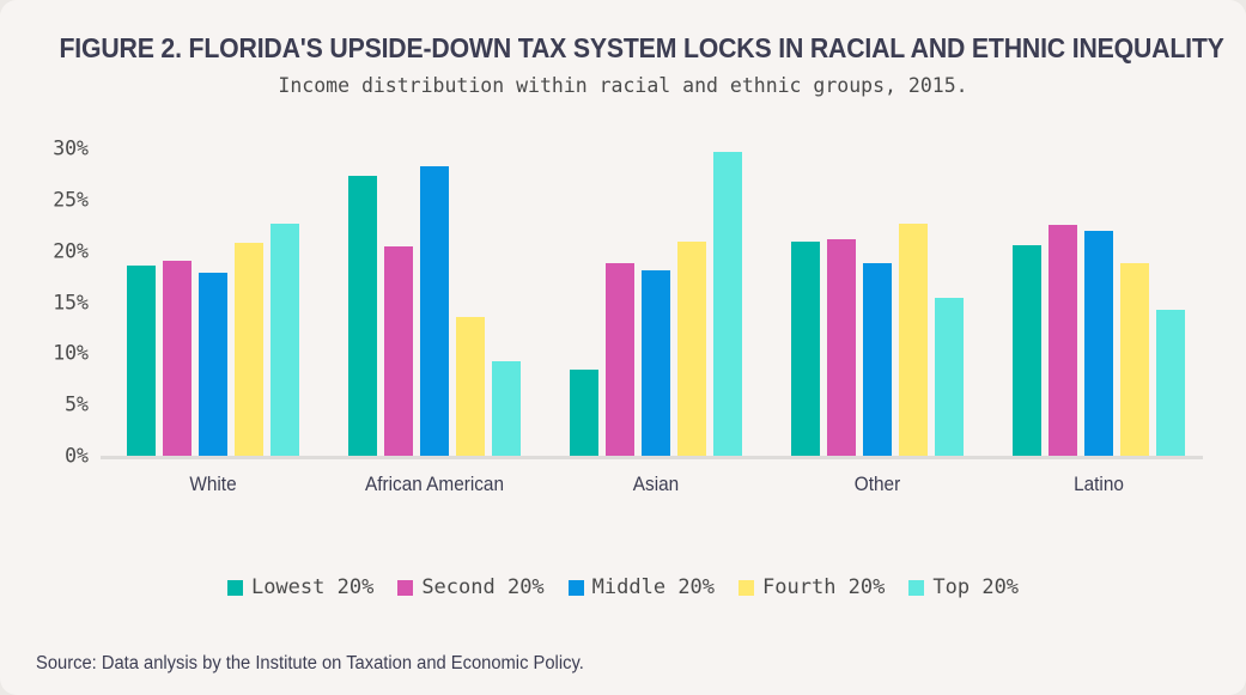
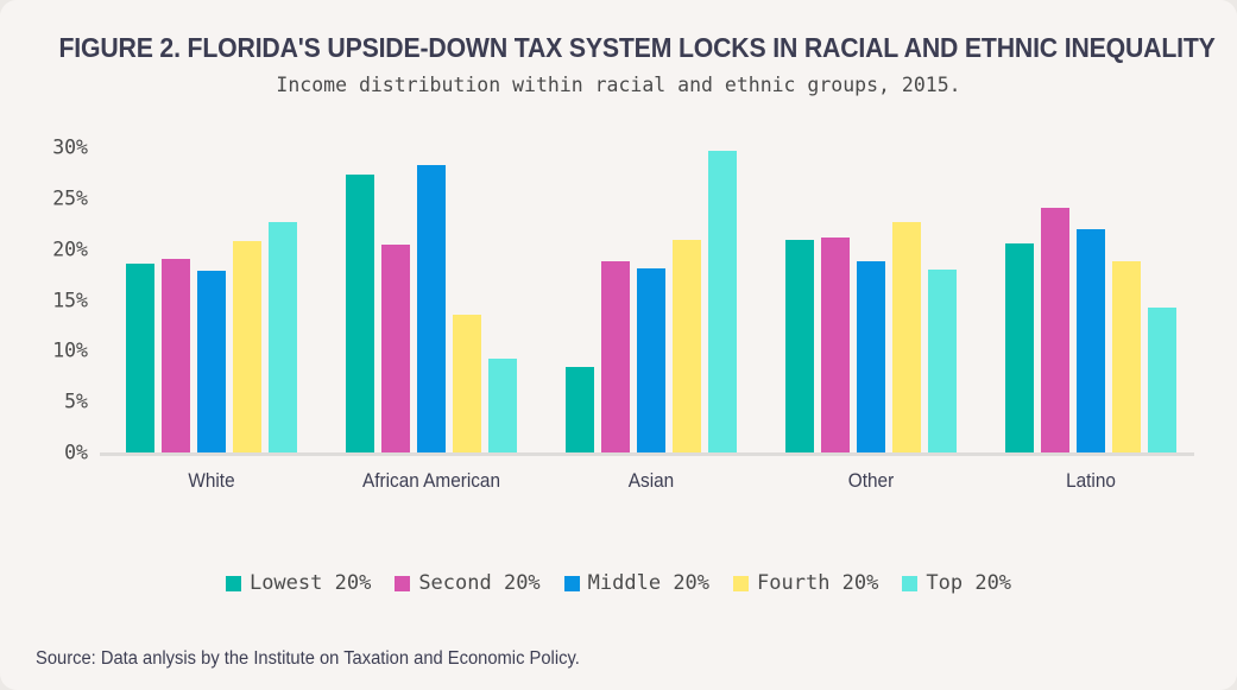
Top 20%/Other: 15% -> 18%
Second 20%/Latino: 22% -> 24%
